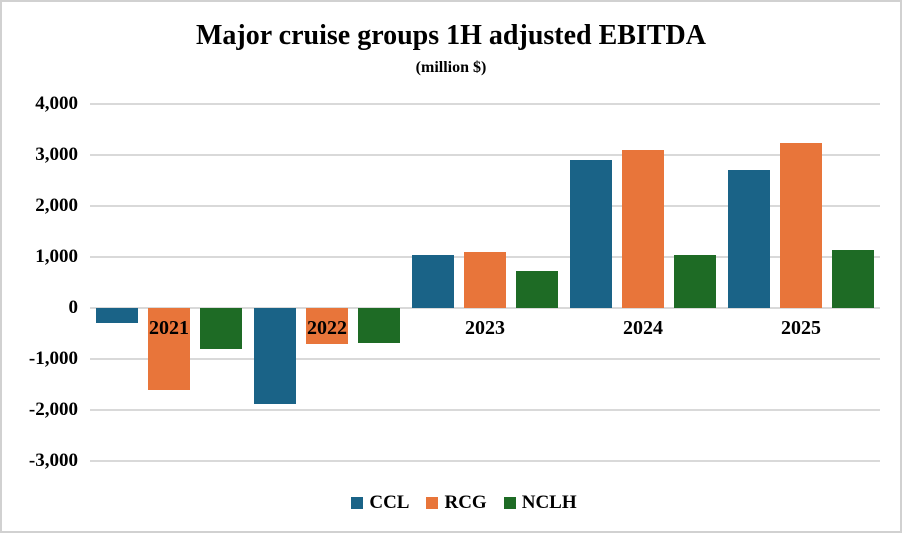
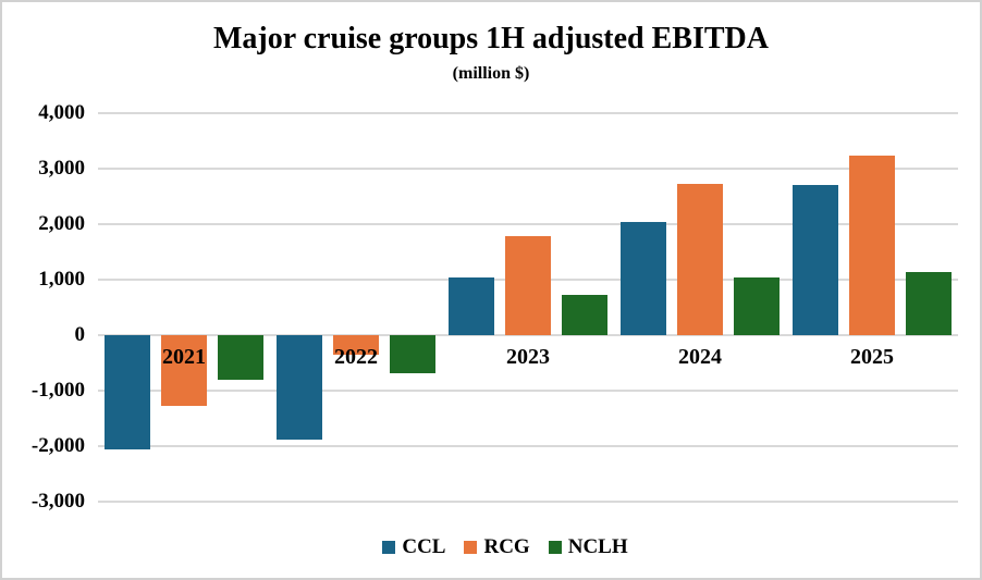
CCL/2021: -300 -> -2000
RCG/2021: -1600 -> -1300
RCG/2022: -700 -> -400
RCG/2023: 1100 -> 1800
CCL/2024: 2900 -> 2000
RCG/2024: 3100 -> 2700
